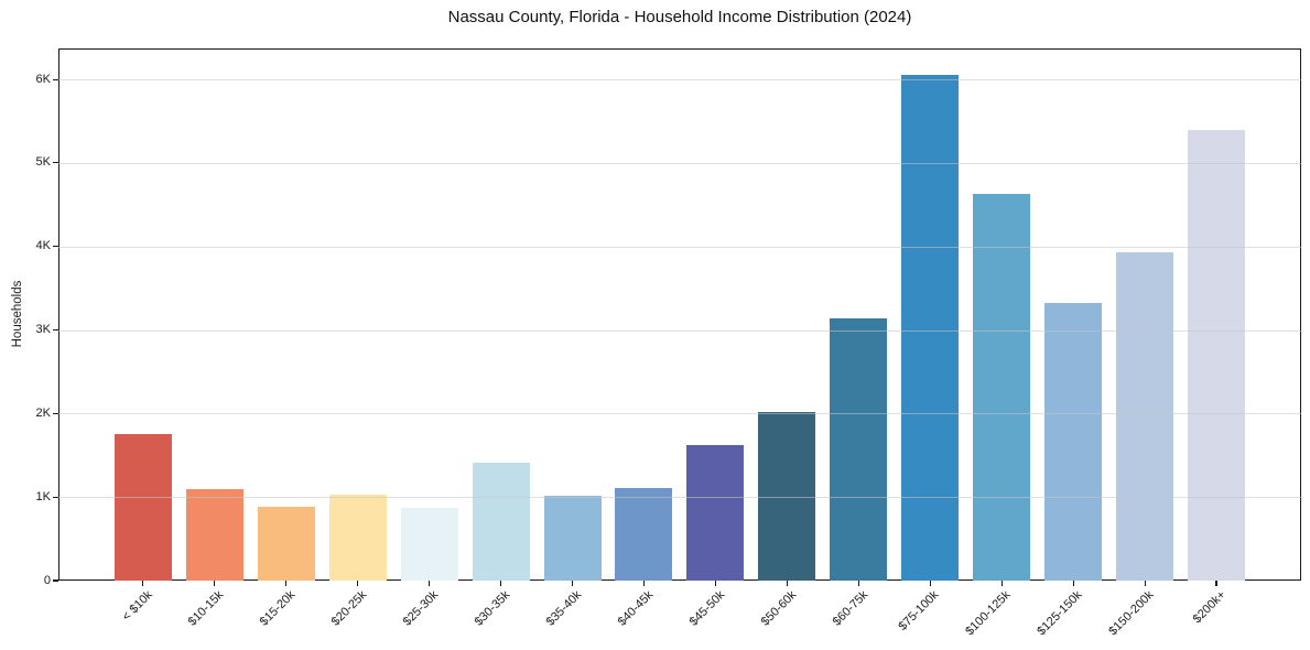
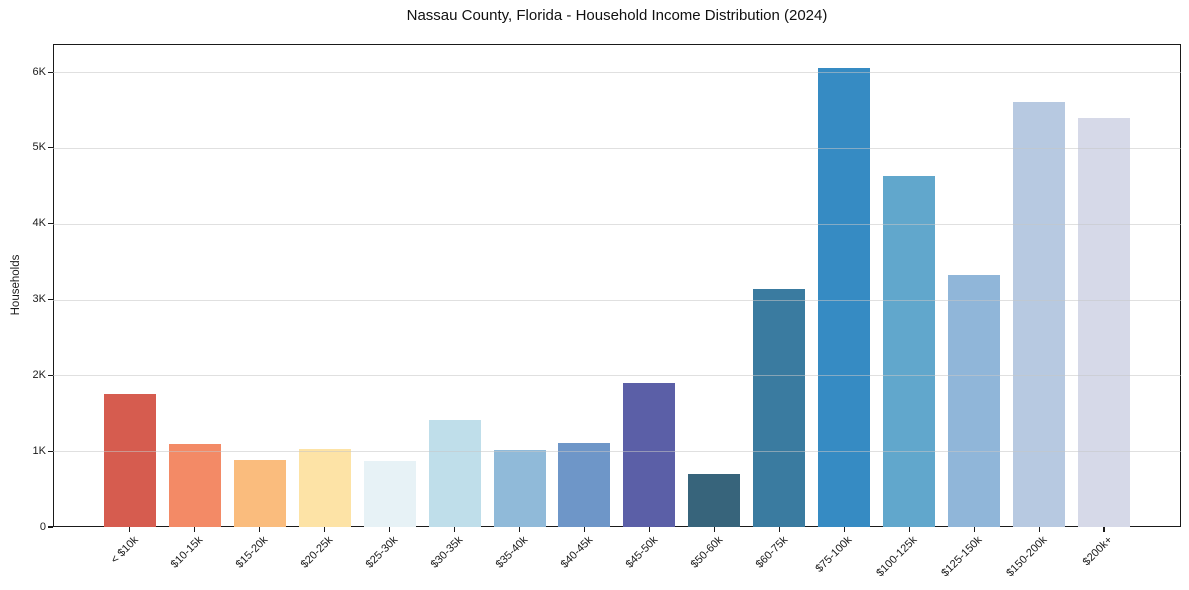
$45-50k: 1.6K -> 1.9K
$50-60k: 2.0K -> 0.7K
$150-200k: 3.9K -> 5.6K
